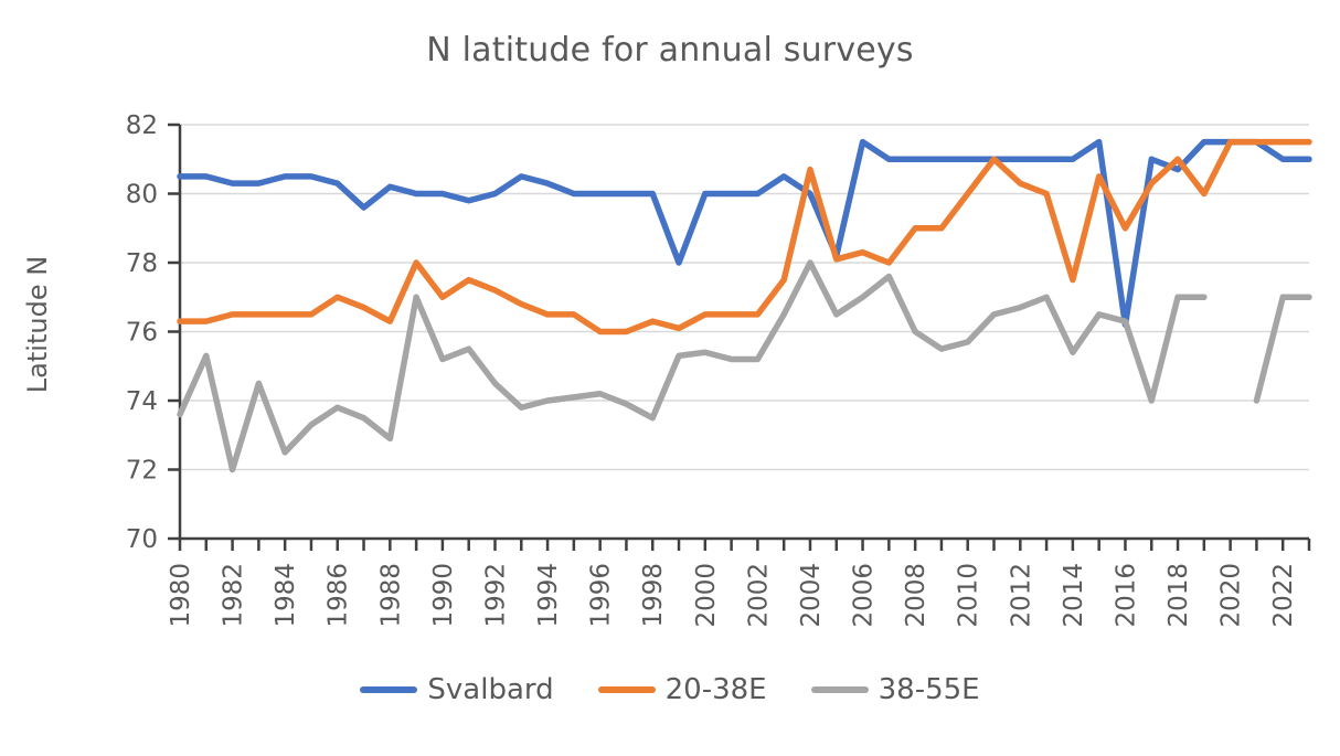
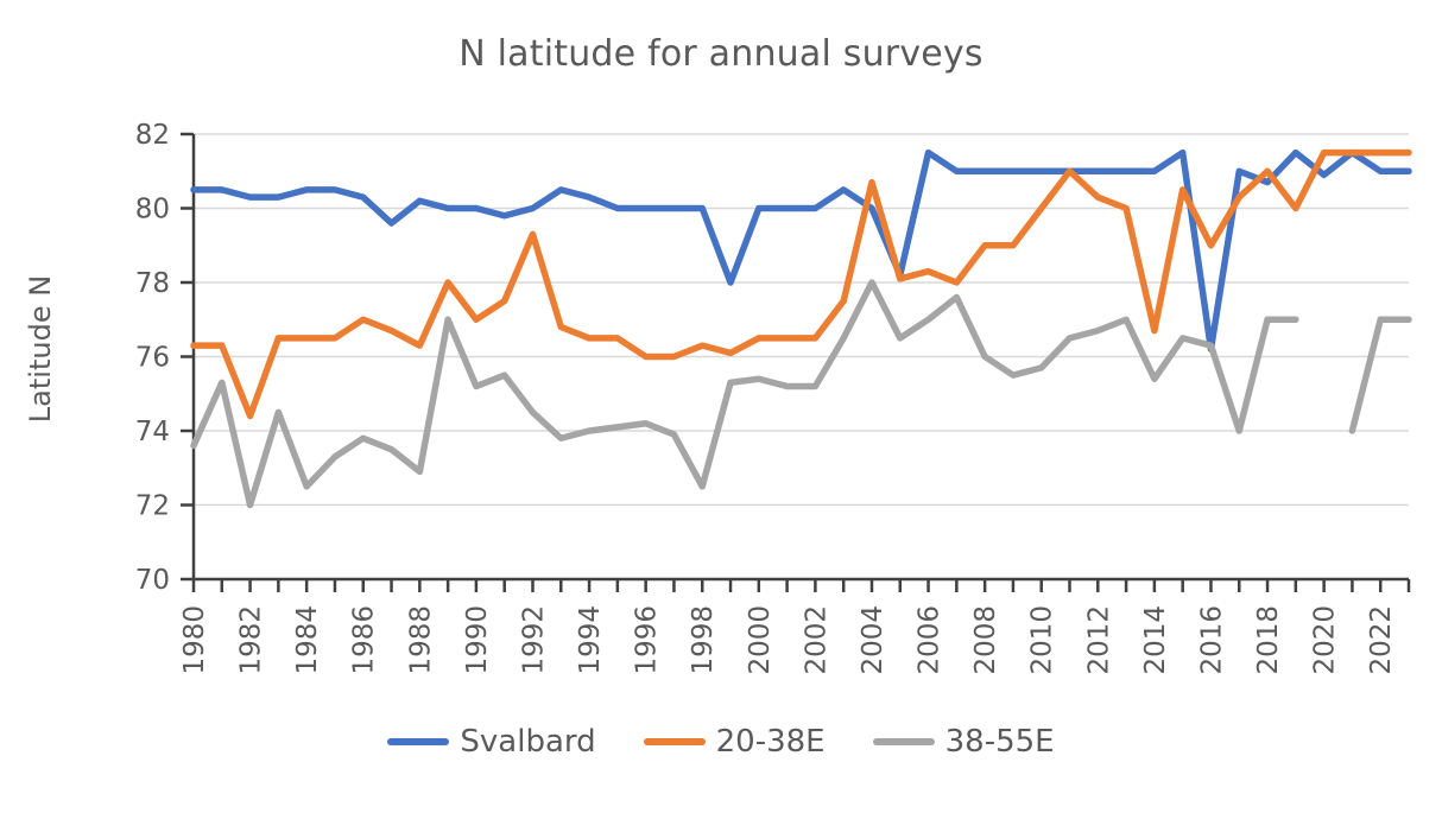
20-38E/1982: 76.5 -> 74.4
20-38E/1992: 77.2 -> 79.3
38-55E/1998: 73.5 -> 72.5
20-38E/2014: 77.5 -> 76.7
Svalbard/2020: 81.5 -> 80.9
